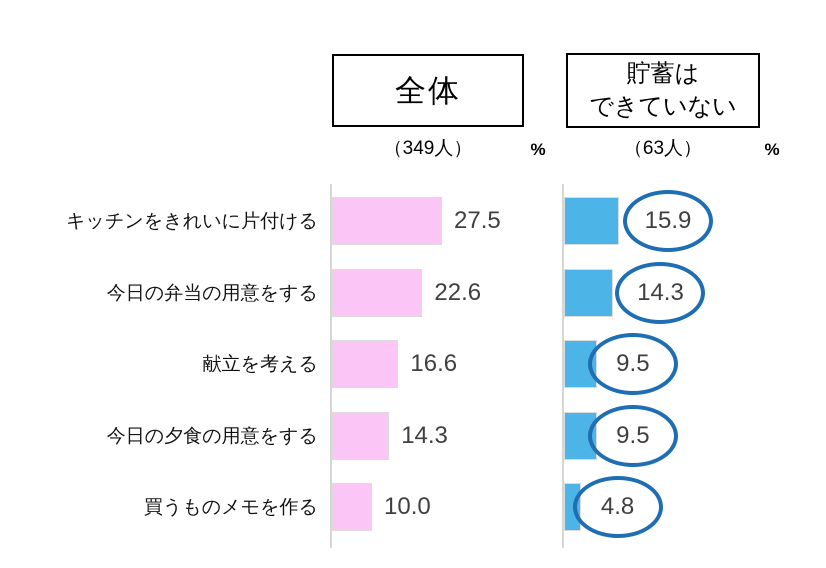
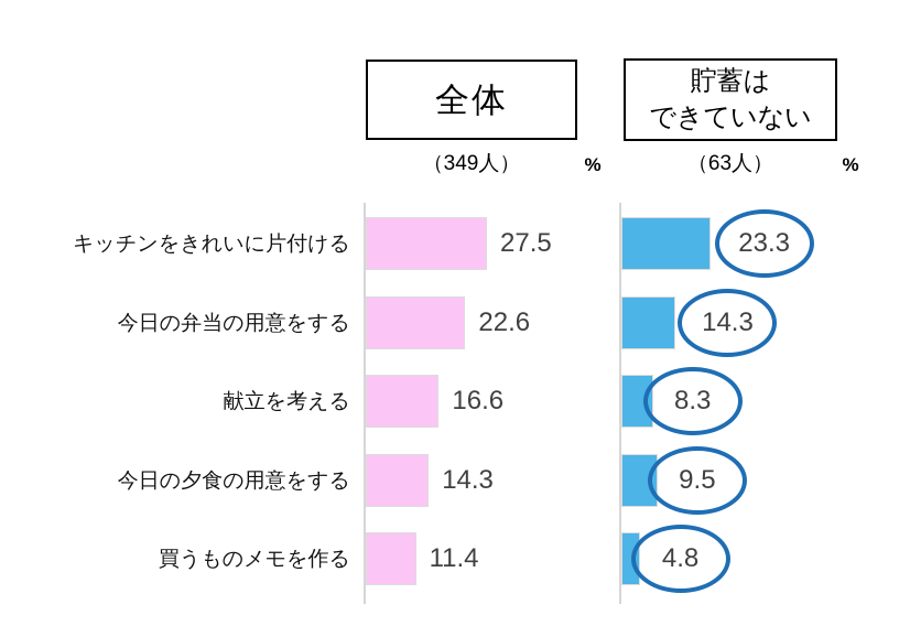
貯蓄はできていない/キッチンをきれいに片付ける: 15.9 -> 23.3
貯蓄はできていない/献立を考える: 9.5 -> 8.3
全体/買うものメモを作る: 10.0 -> 11.4
